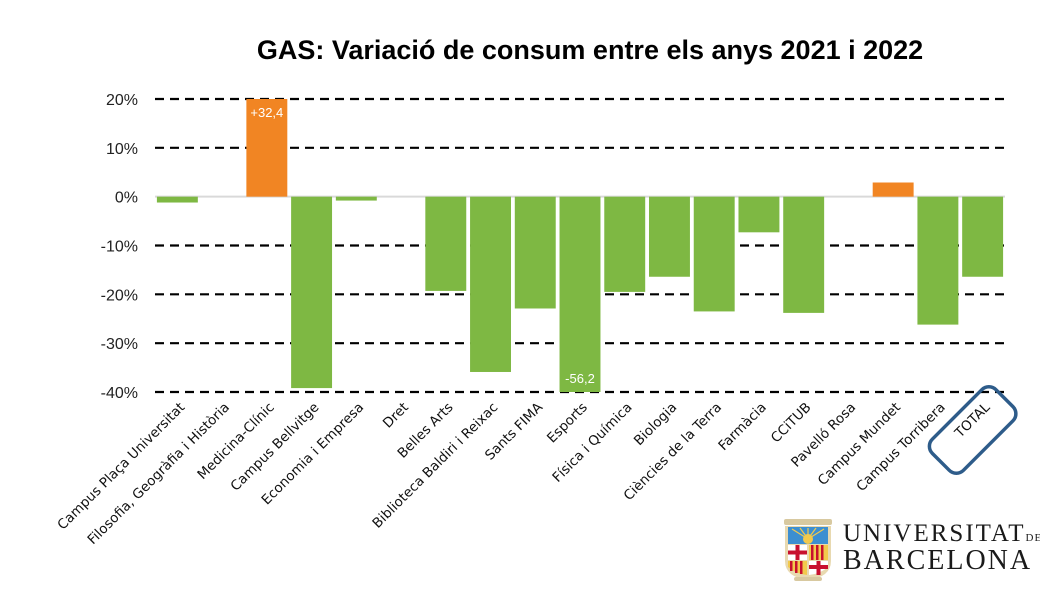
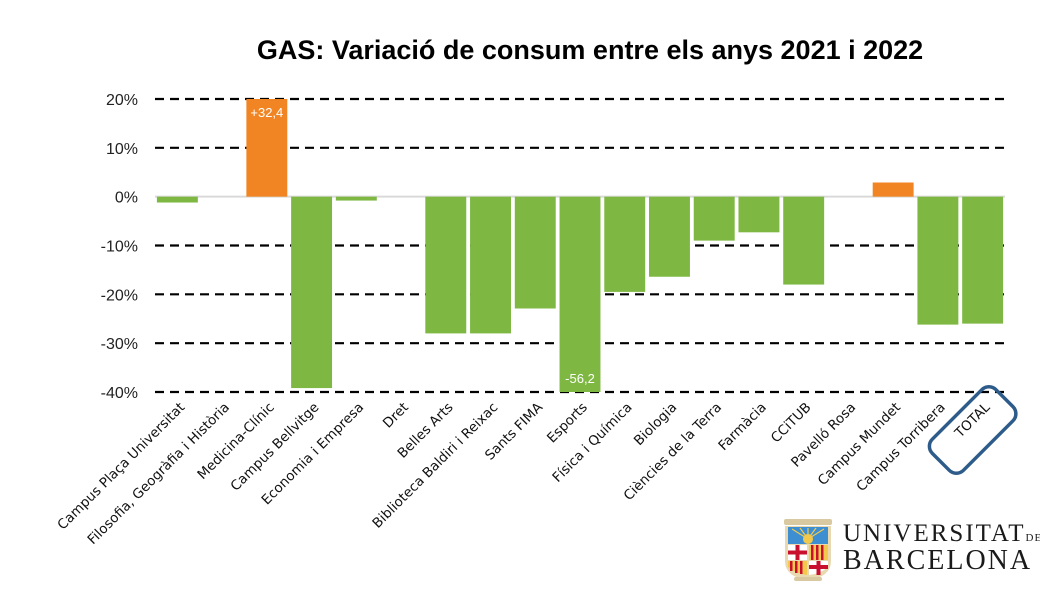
Belles Arts: -19% -> -28%
Biblioteca Baldiri i Reixac: -36% -> -28%
Ciències de la Terra: -24% -> -9%
CCiTUB: -24% -> -18%
TOTAL: -16% -> -26%
